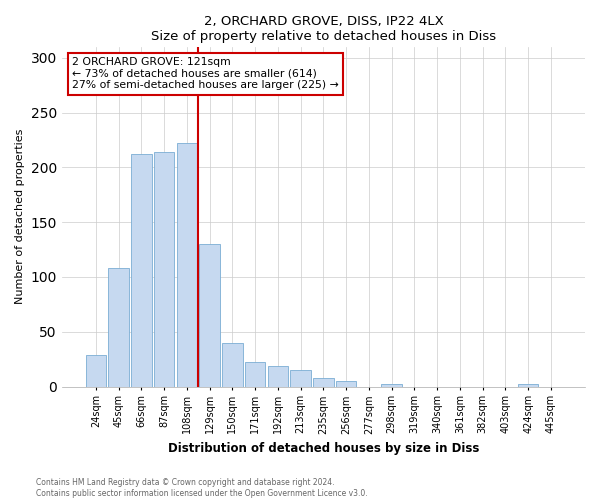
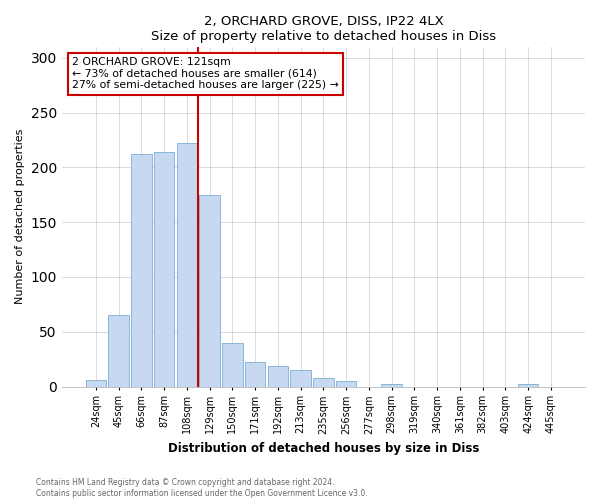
24sqm: 29 -> 6
45sqm: 108 -> 65
129sqm: 130 -> 175
